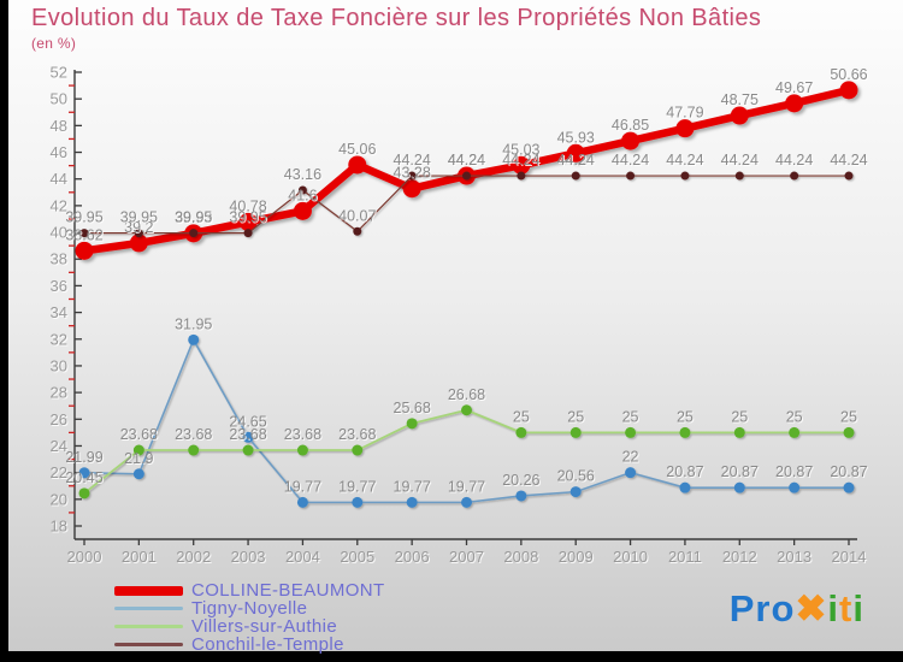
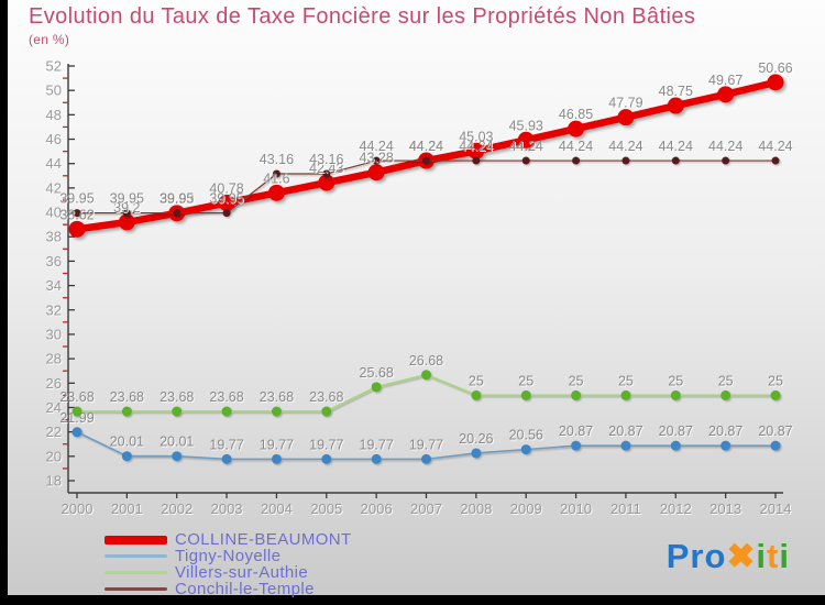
Villers-sur-Authie/2000: 20.45 -> 23.68
Tigny-Noyelle/2001: 21.9 -> 20.01
Tigny-Noyelle/2002: 31.95 -> 20.01
Tigny-Noyelle/2003: 24.65 -> 19.77
COLLINE-BEAUMONT/2005: 45.06 -> 42.43
Conchil-le-Temple/2005: 40.07 -> 43.16
Tigny-Noyelle/2010: 22 -> 20.87
